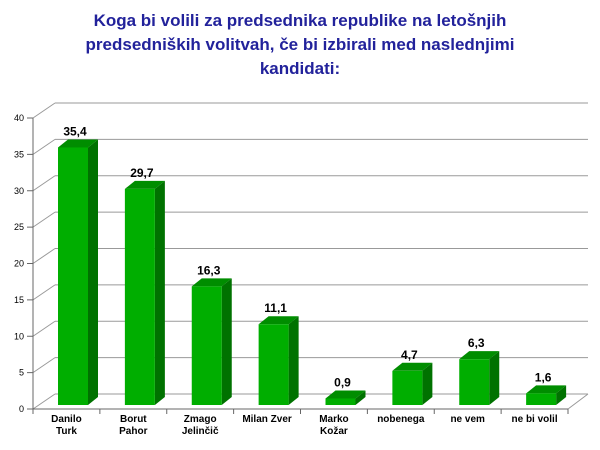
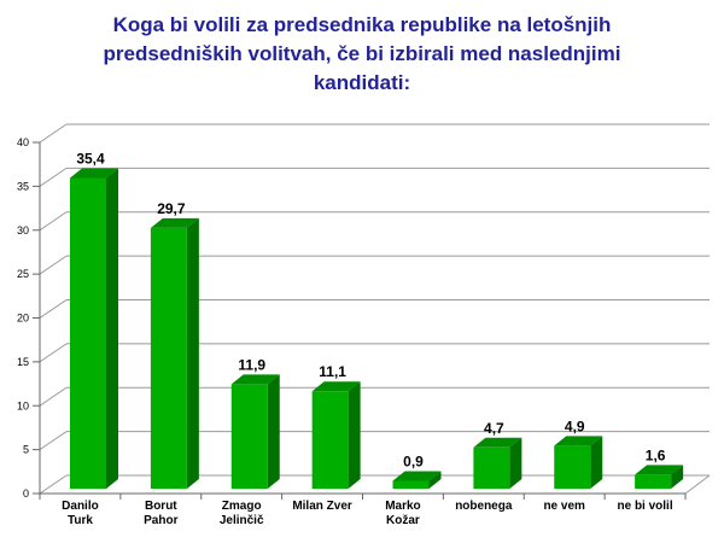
Zmago Jelinčič: 16,3 -> 11,9
ne vem: 6,3 -> 4,9
